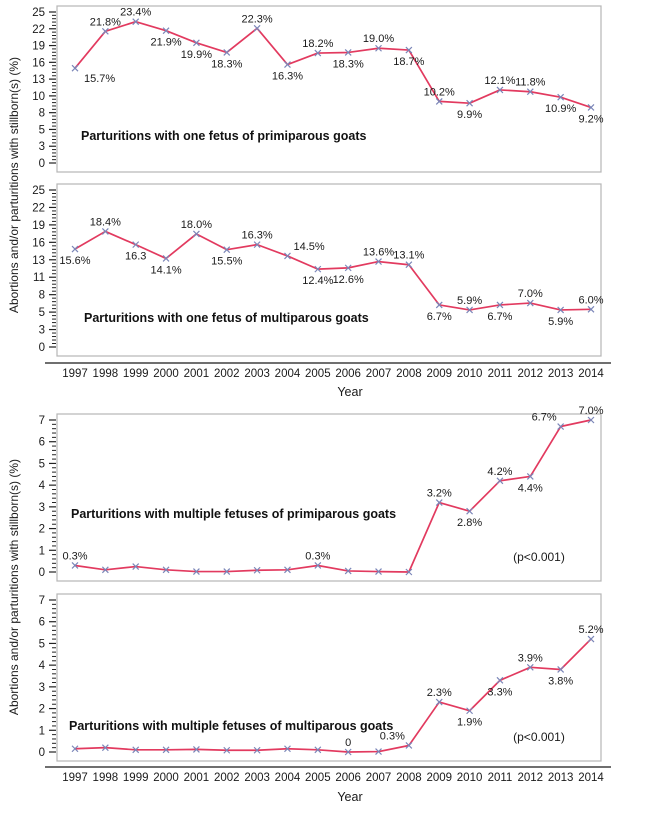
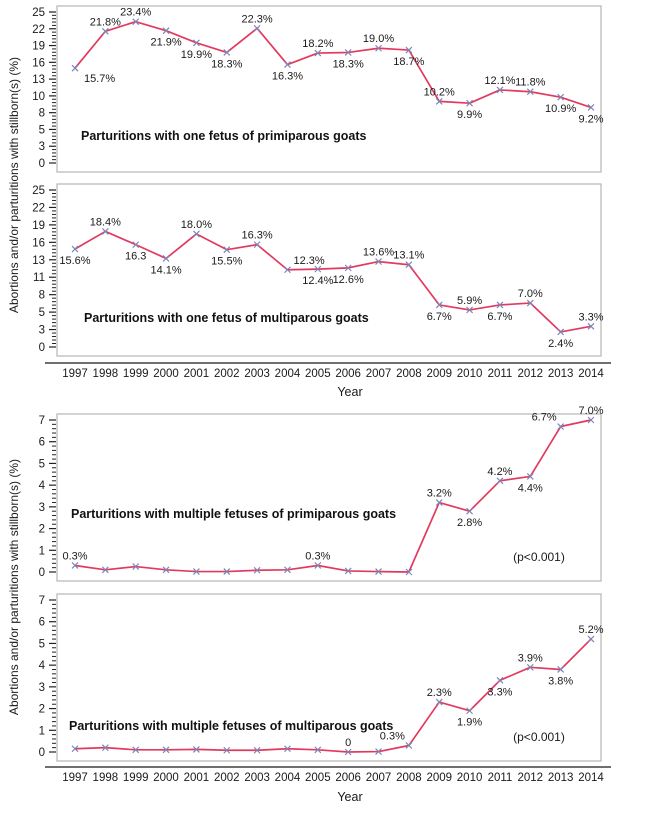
Parturitions with one fetus of multiparous goats/2004: 14.5% -> 12.3%
Parturitions with one fetus of multiparous goats/2013: 5.9% -> 2.4%
Parturitions with one fetus of multiparous goats/2014: 6.0% -> 3.3%
